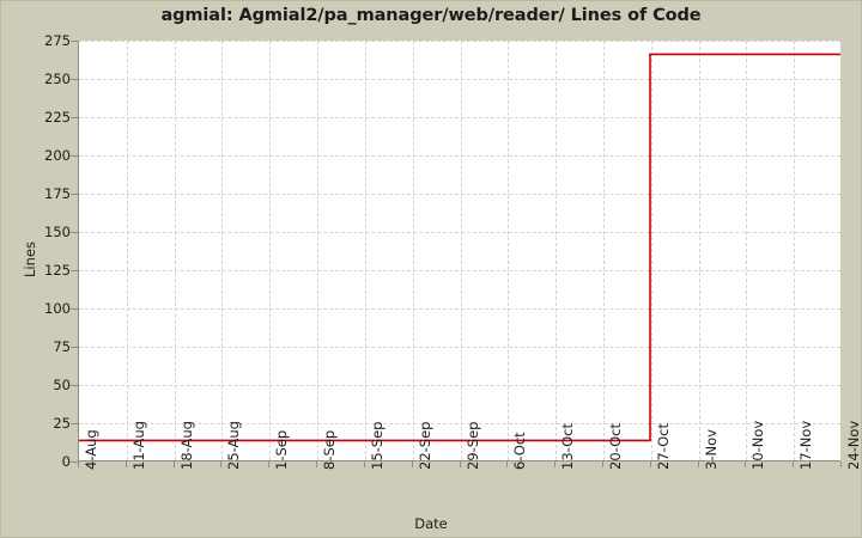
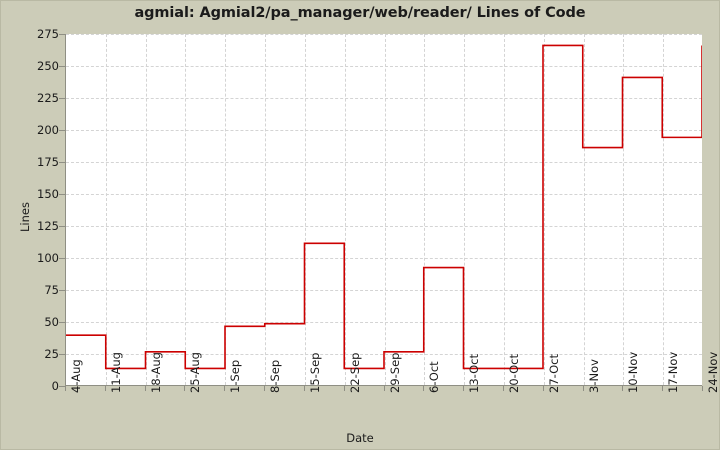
4-Aug: 13 -> 39
18-Aug: 13 -> 26
1-Sep: 13 -> 46
8-Sep: 13 -> 48
15-Sep: 13 -> 111
29-Sep: 13 -> 26
6-Oct: 13 -> 92
3-Nov: 266 -> 186
10-Nov: 266 -> 241
17-Nov: 266 -> 194
